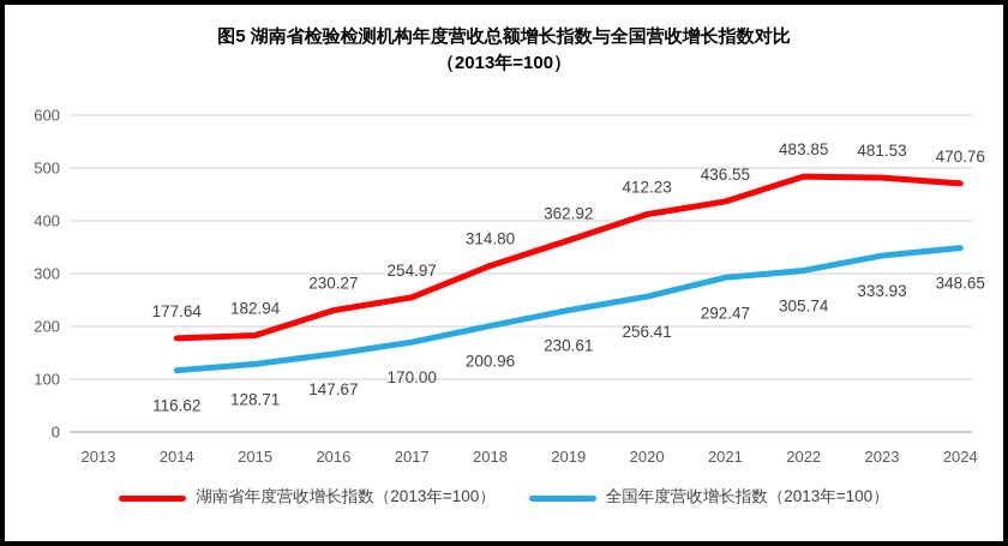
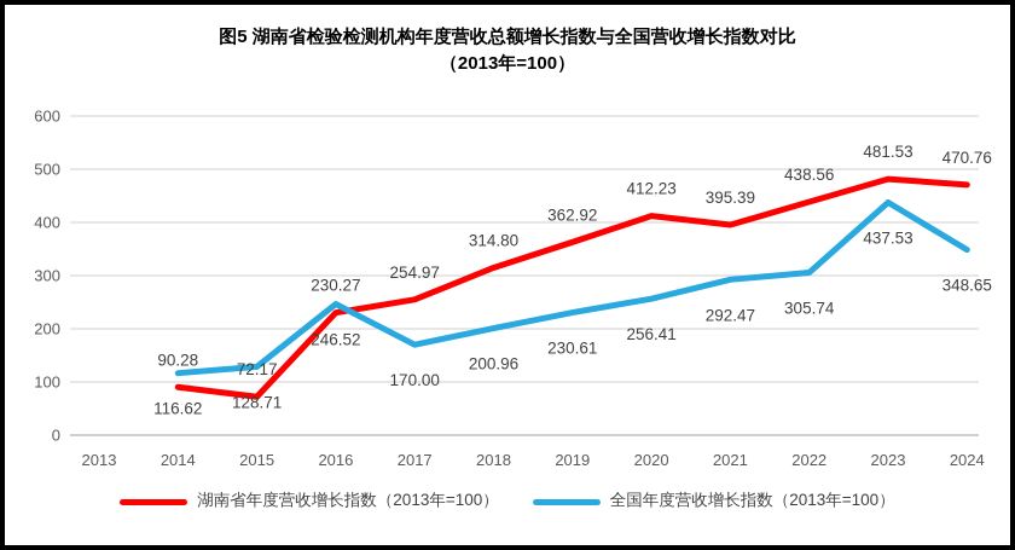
湖南省年度营收增长指数（2013年=100）/2014: 177.64 -> 90.28
湖南省年度营收增长指数（2013年=100）/2015: 182.94 -> 72.17
全国年度营收增长指数（2013年=100）/2016: 147.67 -> 246.52
湖南省年度营收增长指数（2013年=100）/2021: 436.55 -> 395.39
湖南省年度营收增长指数（2013年=100）/2022: 483.85 -> 438.56
全国年度营收增长指数（2013年=100）/2023: 333.93 -> 437.53
